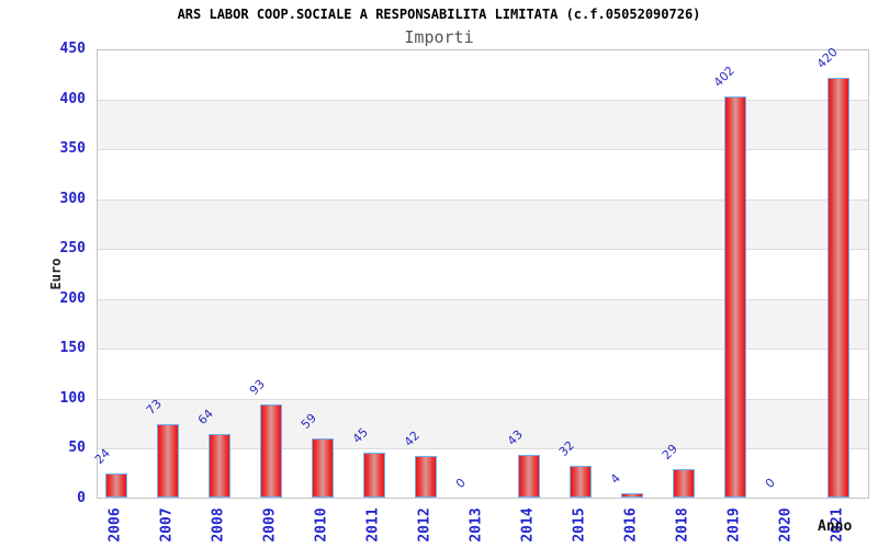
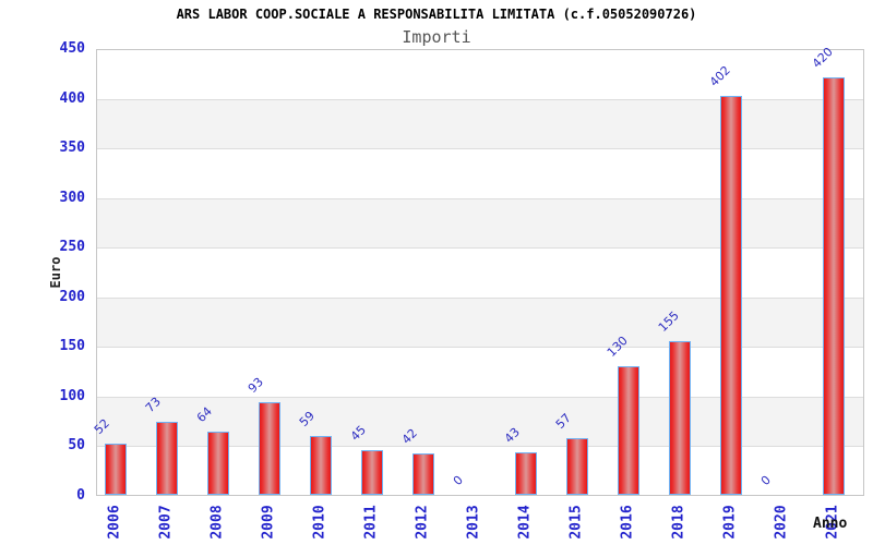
2006: 24 -> 52
2015: 32 -> 57
2016: 4 -> 130
2018: 29 -> 155
